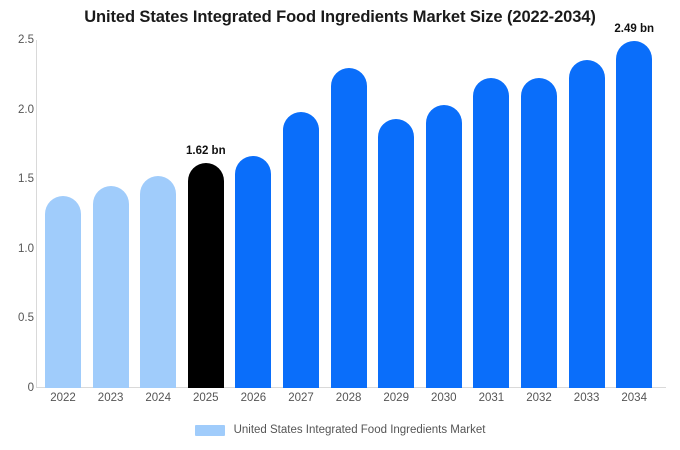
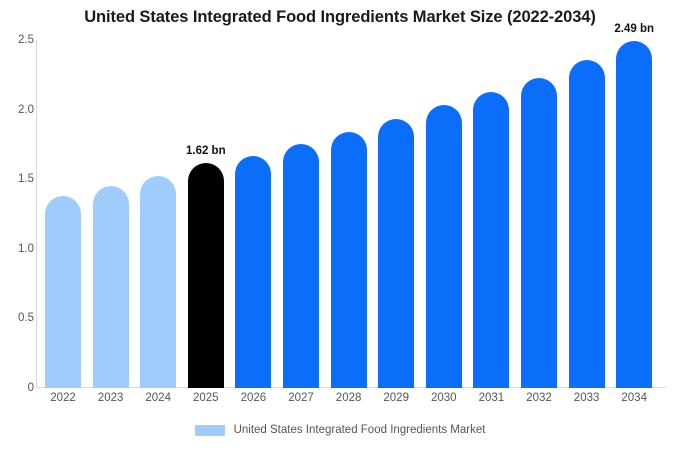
2027: 1.98 -> 1.75
2028: 2.30 -> 1.84
2031: 2.23 -> 2.13
